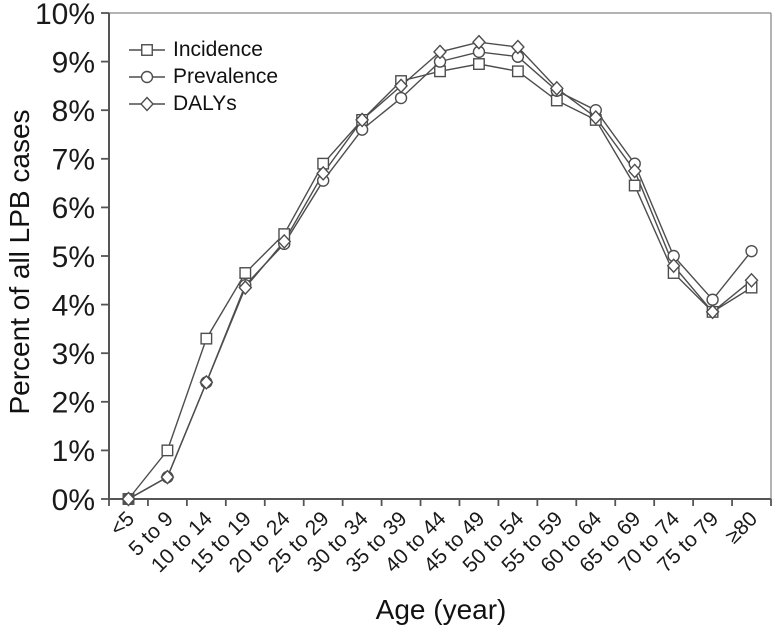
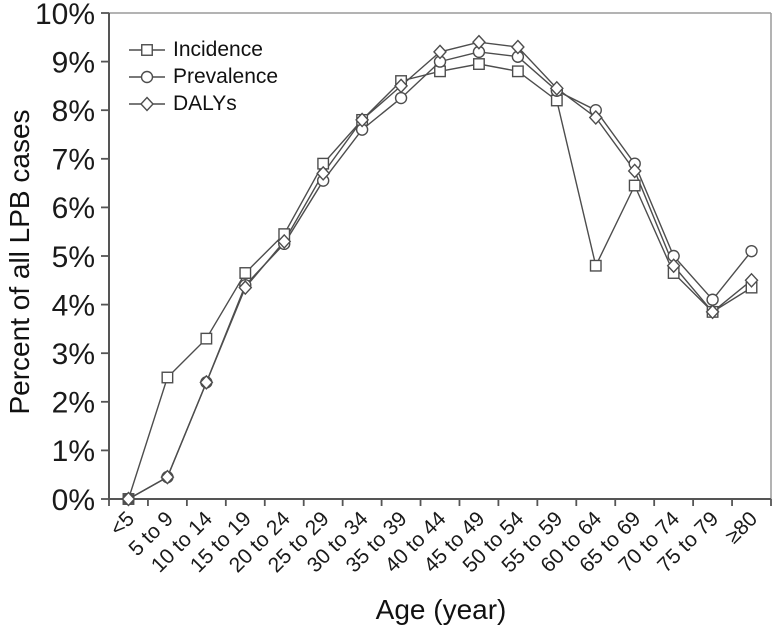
Incidence/5 to 9: 1.0% -> 2.5%
Incidence/60 to 64: 7.8% -> 4.8%
